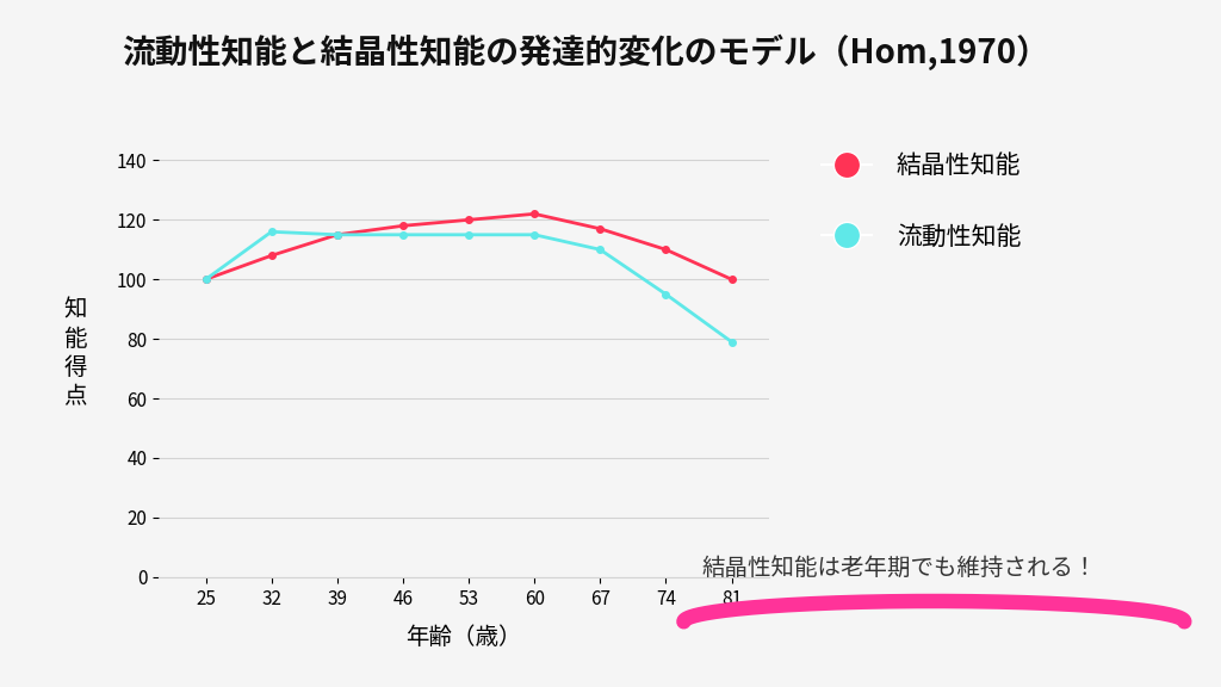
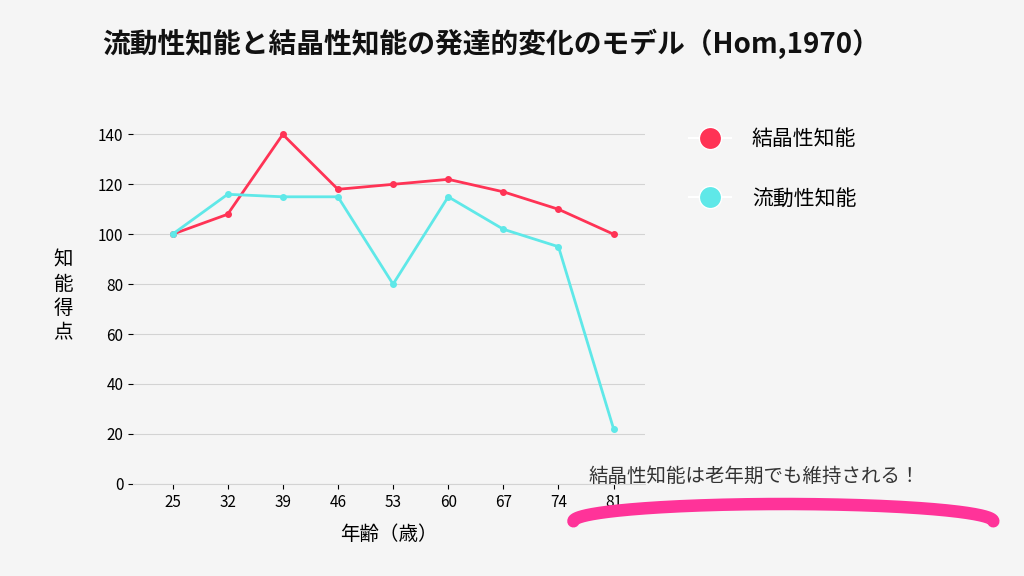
結晶性知能/39: 115 -> 140
流動性知能/53: 115 -> 80
流動性知能/67: 110 -> 102
流動性知能/81: 79 -> 22
